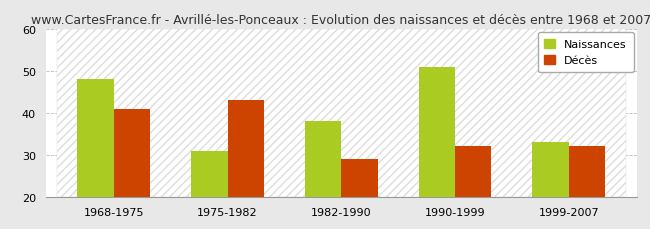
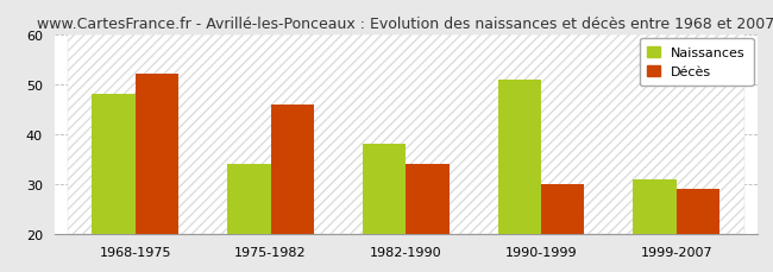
Décès/1968-1975: 41 -> 52
Naissances/1975-1982: 31 -> 34
Décès/1975-1982: 43 -> 46
Décès/1982-1990: 29 -> 34
Décès/1990-1999: 32 -> 30
Naissances/1999-2007: 33 -> 31
Décès/1999-2007: 32 -> 29
